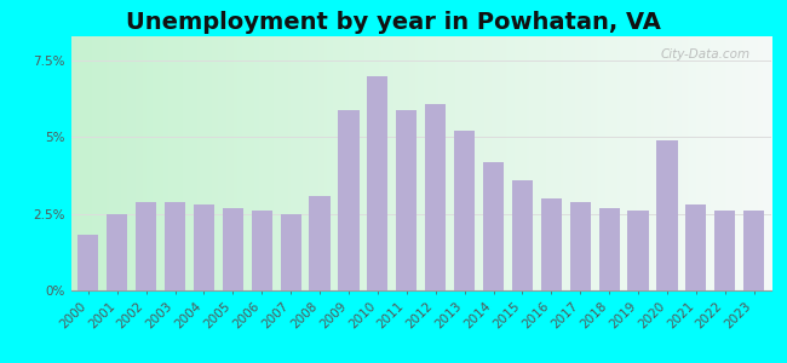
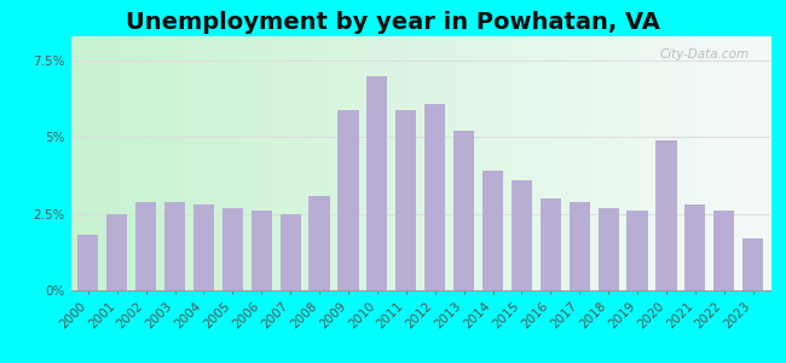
2014: 4.2% -> 3.9%
2023: 2.6% -> 1.7%
